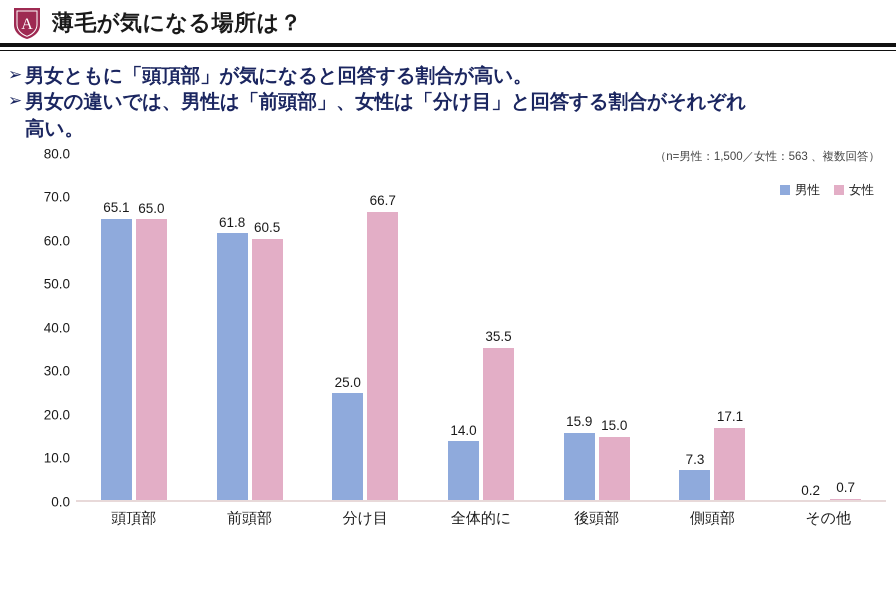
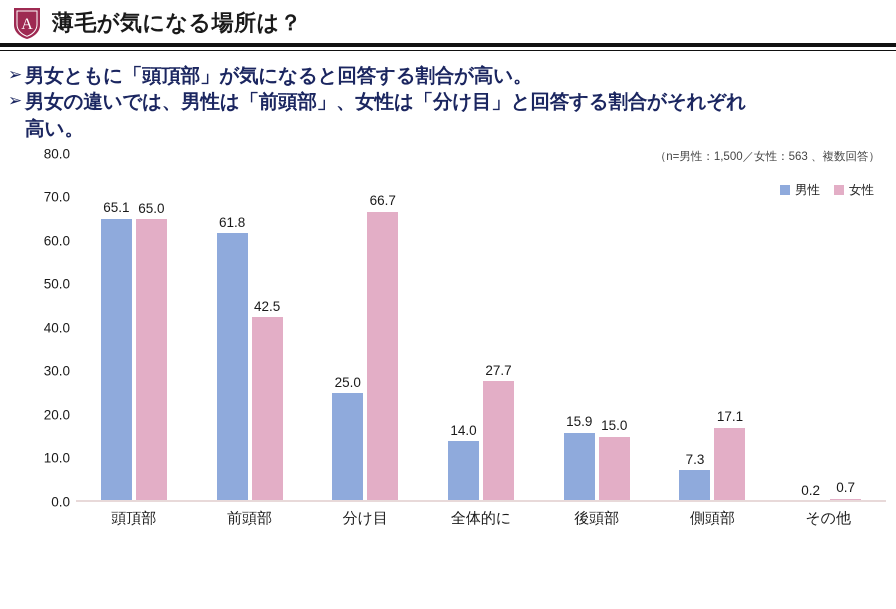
女性/前頭部: 60.5 -> 42.5
女性/全体的に: 35.5 -> 27.7
